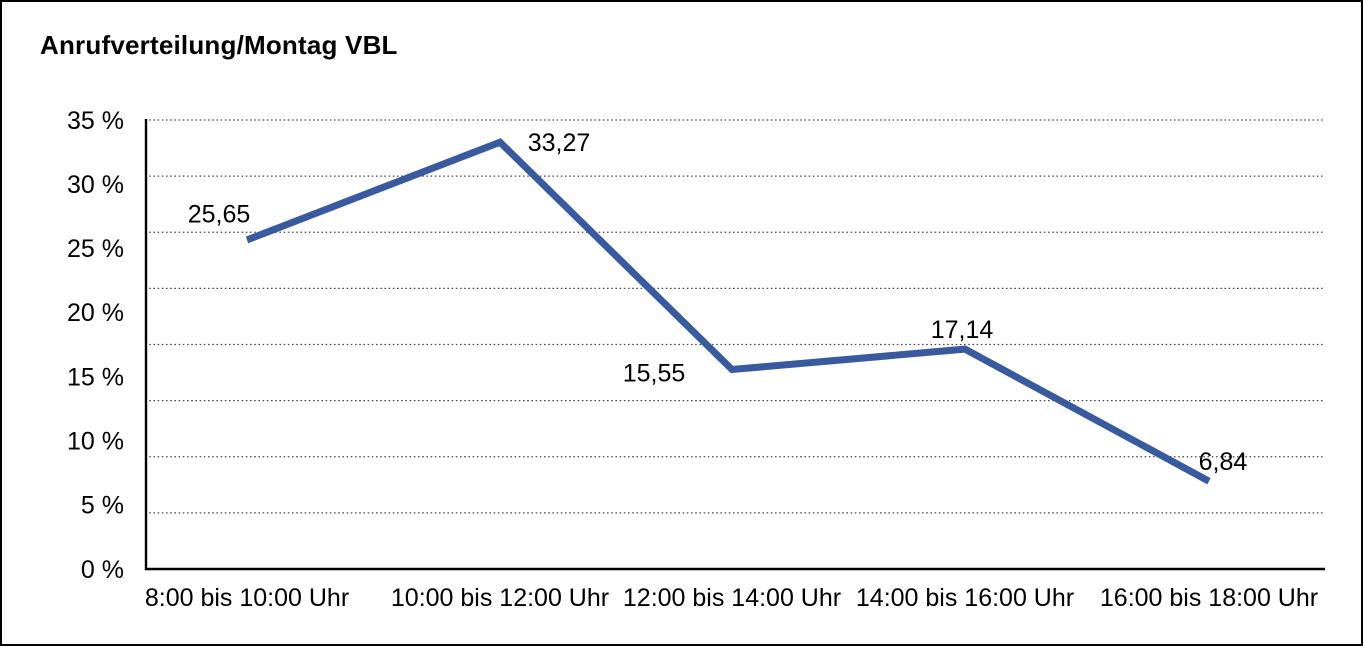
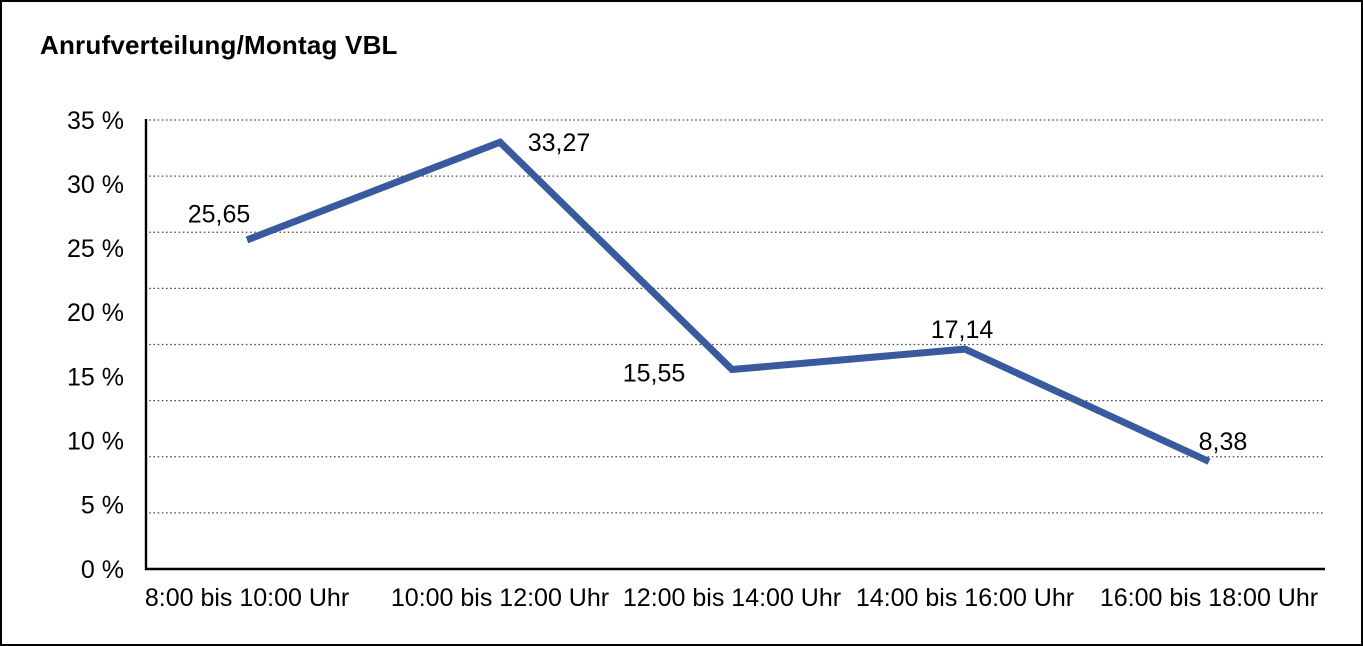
16:00 bis 18:00 Uhr: 6,84 -> 8,38
